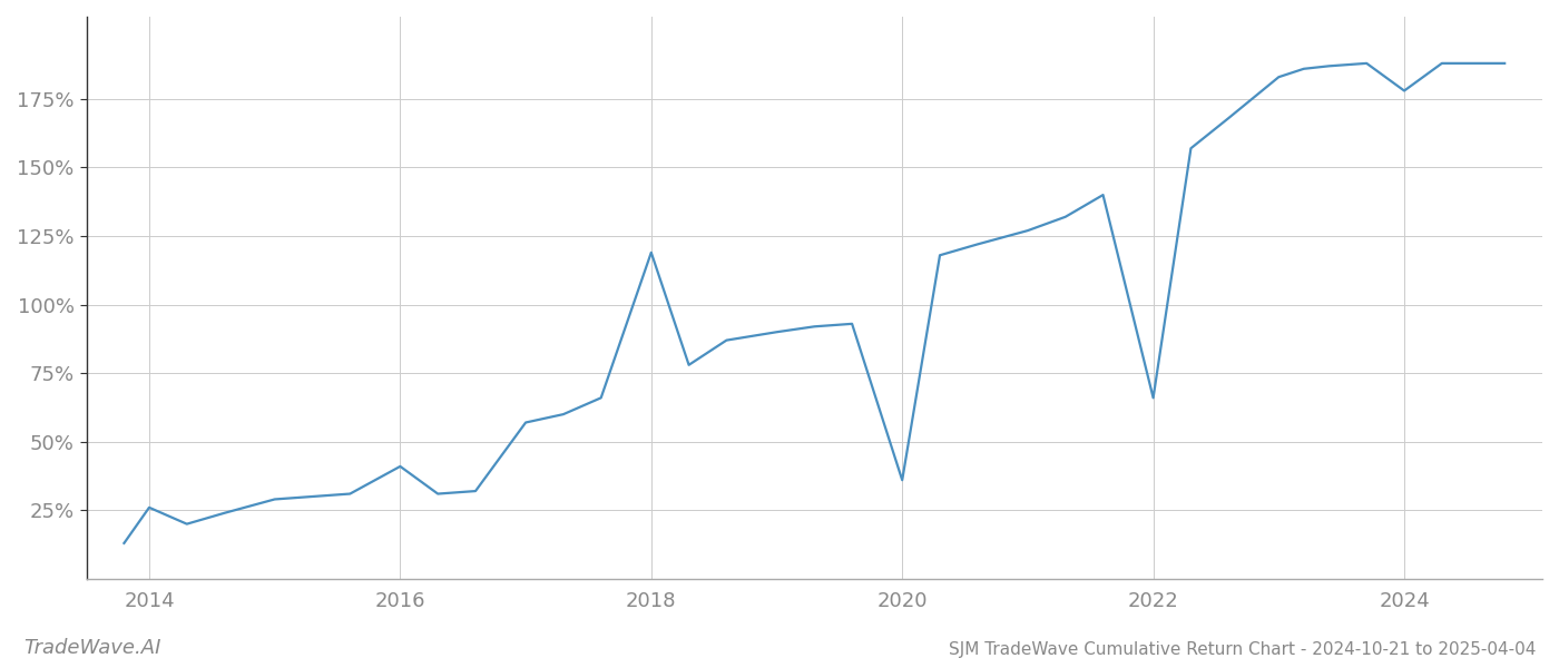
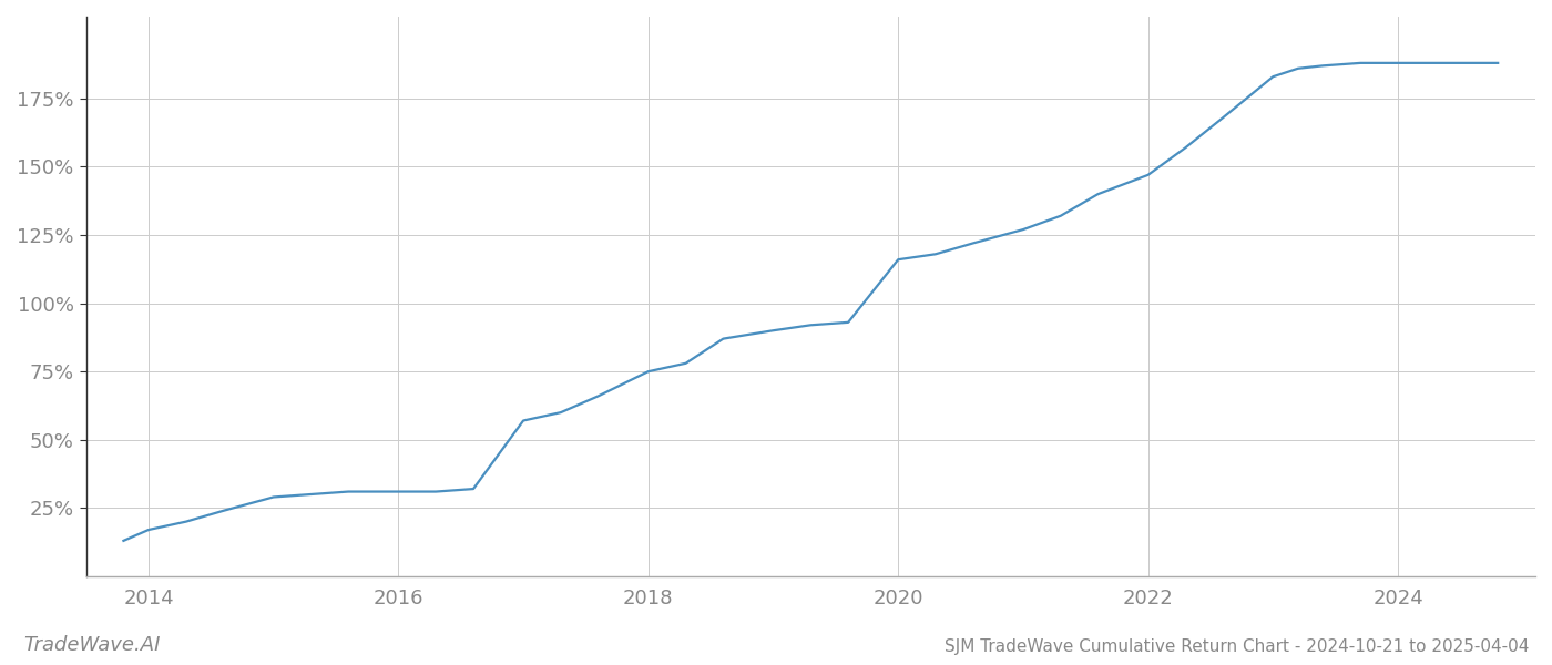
2014: 26% -> 17%
2016: 41% -> 31%
2018: 119% -> 75%
2020: 36% -> 116%
2022: 66% -> 147%
2024: 178% -> 188%
